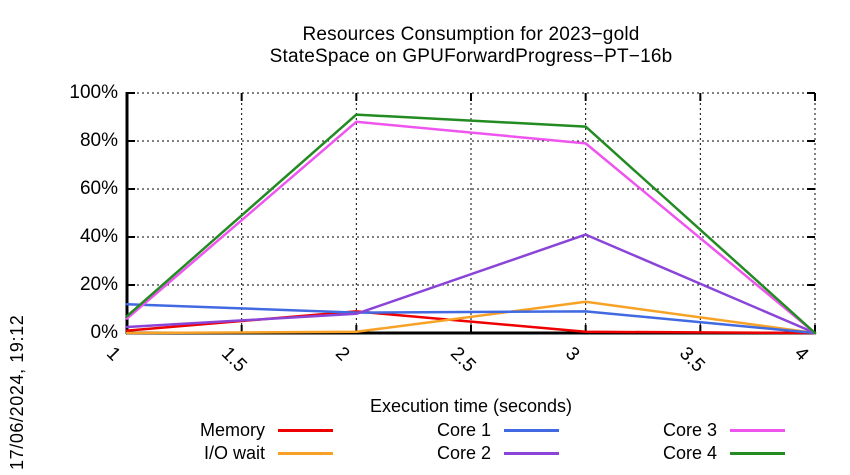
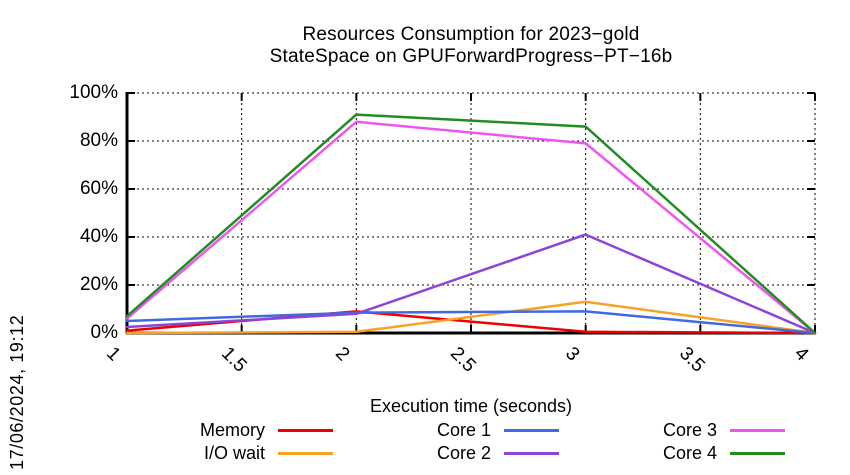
Core 1/1: 12% -> 5%
